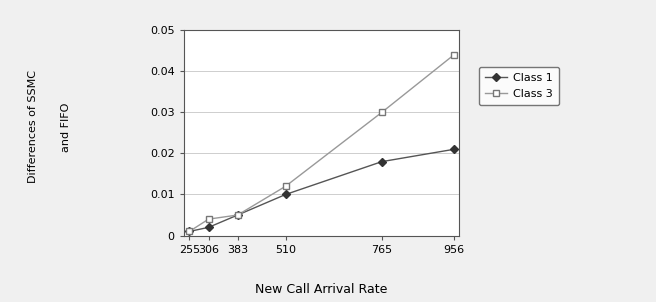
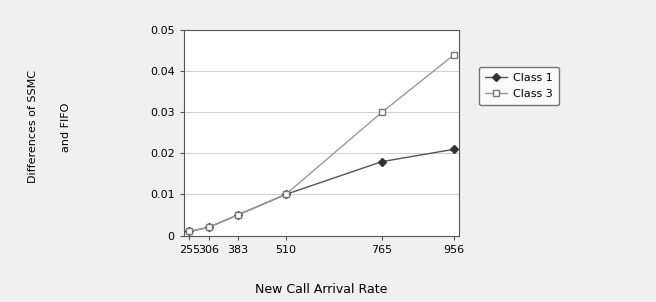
Class 3/306: 0.004 -> 0.002
Class 3/510: 0.012 -> 0.010
